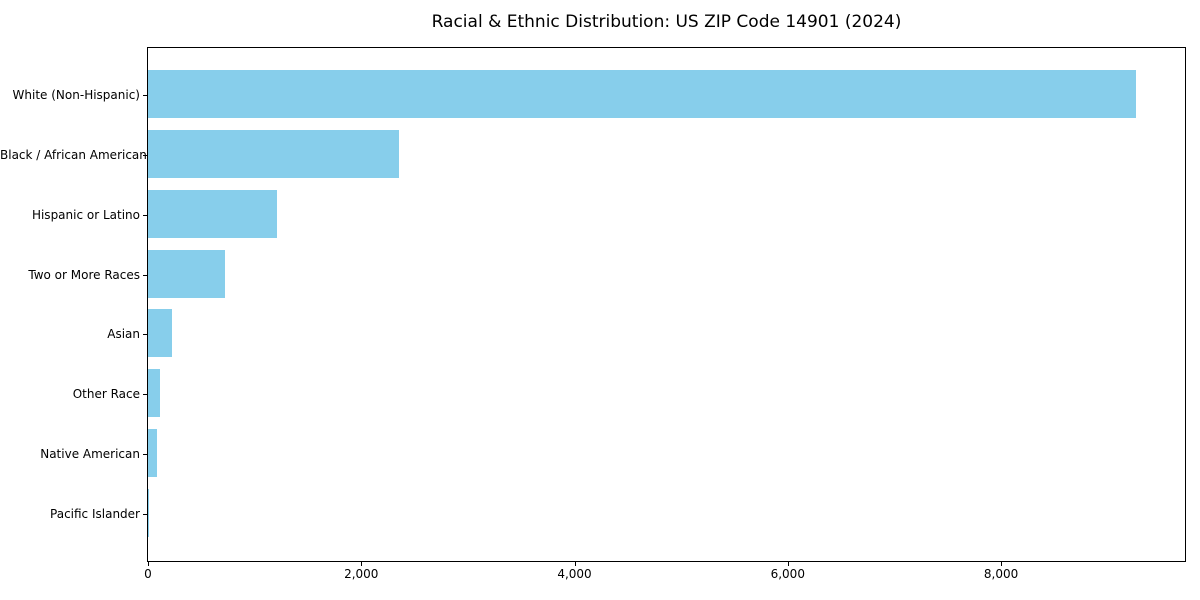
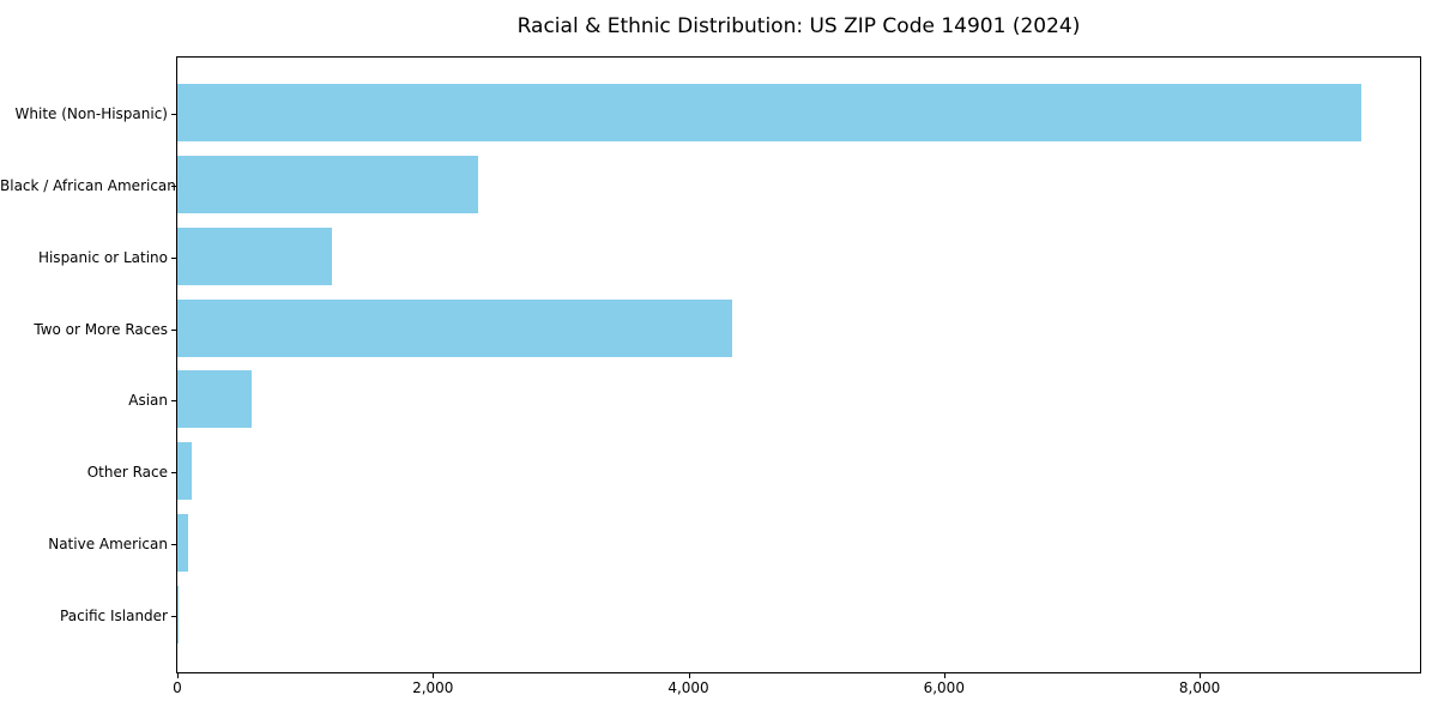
Two or More Races: 720 -> 4340
Asian: 220 -> 580
